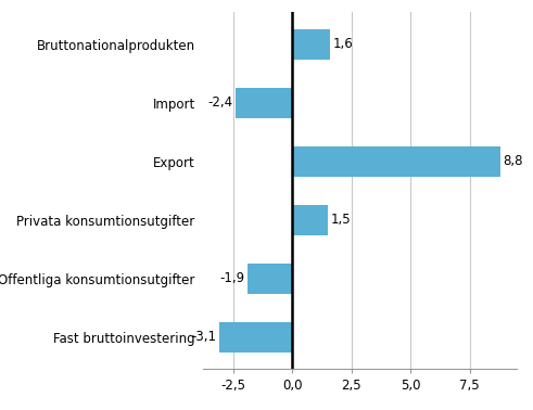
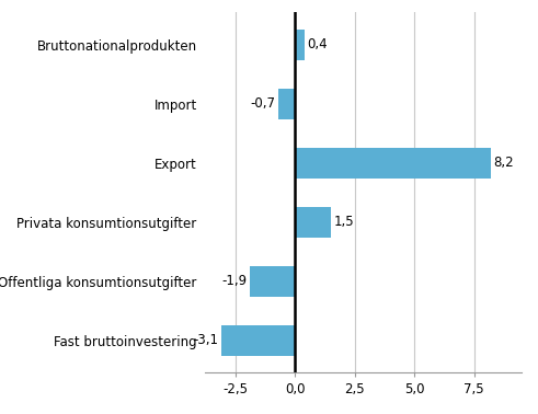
Bruttonationalprodukten: 1,6 -> 0,4
Import: -2,4 -> -0,7
Export: 8,8 -> 8,2
